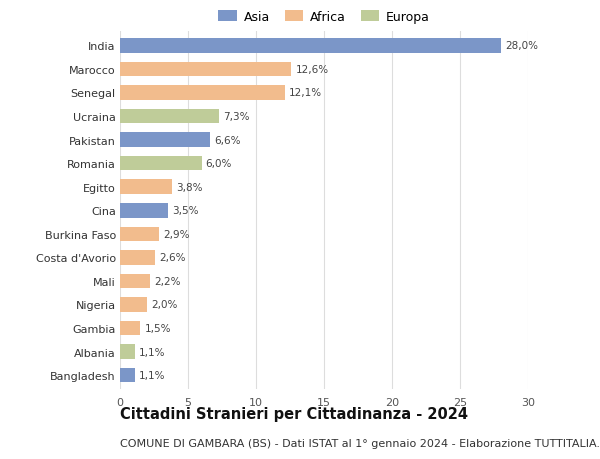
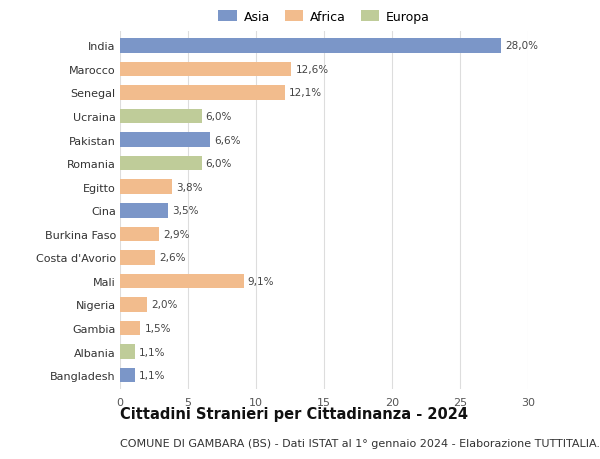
Ucraina: 7,3% -> 6,0%
Mali: 2,2% -> 9,1%
